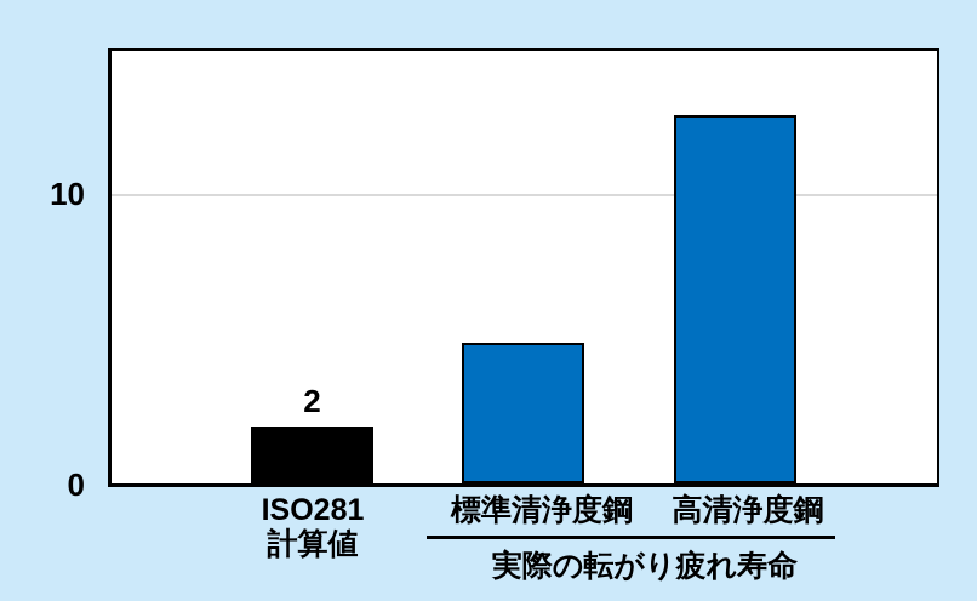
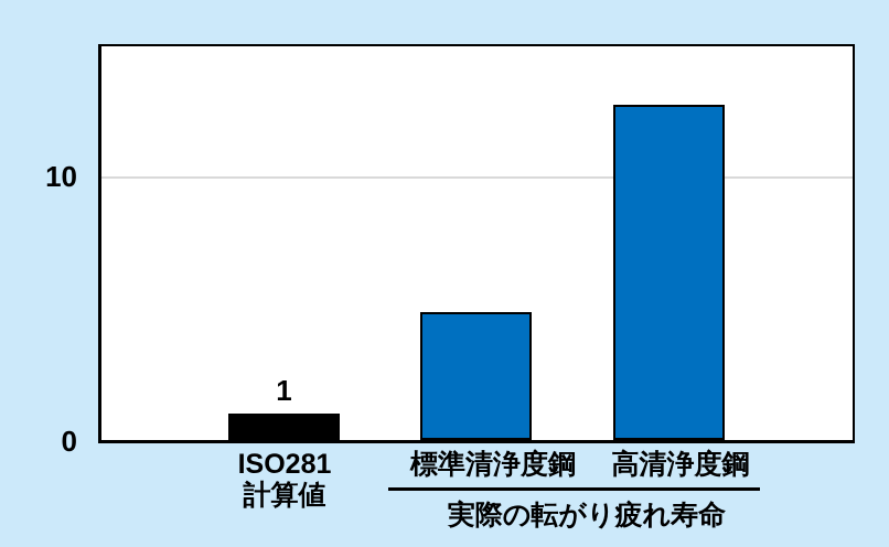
ISO281 計算値: 2 -> 1
